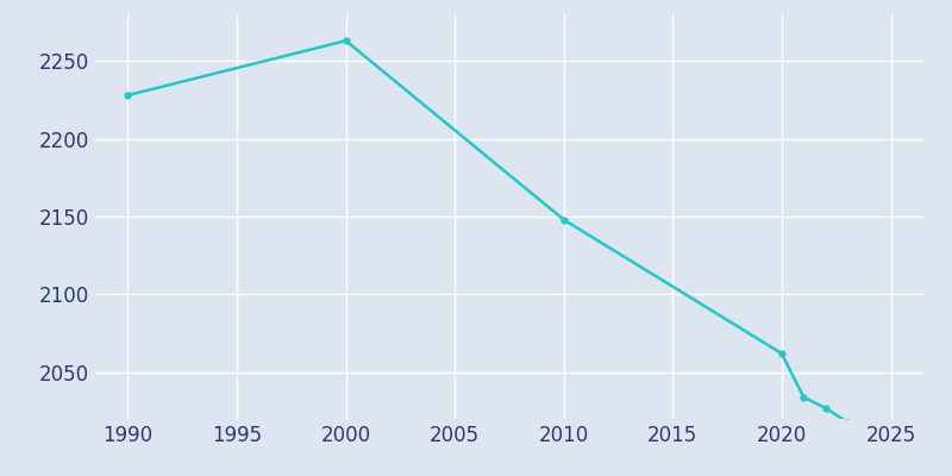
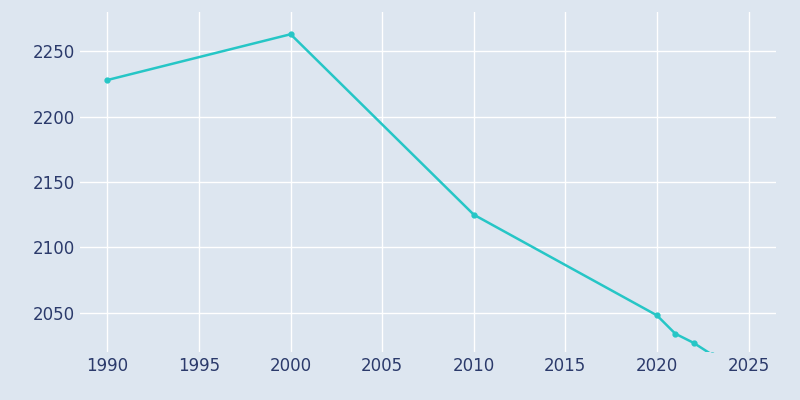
2010: 2148 -> 2125
2020: 2062 -> 2048
